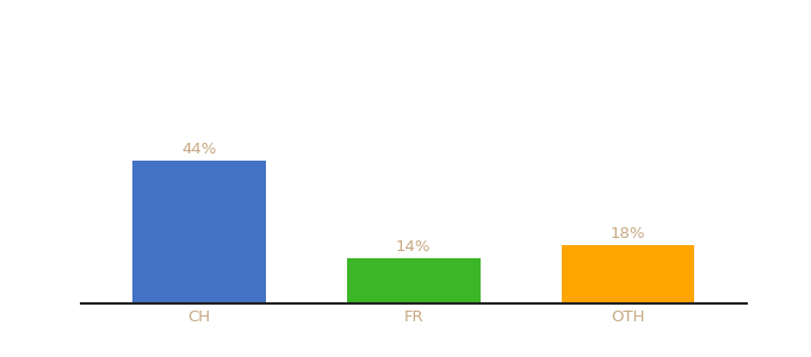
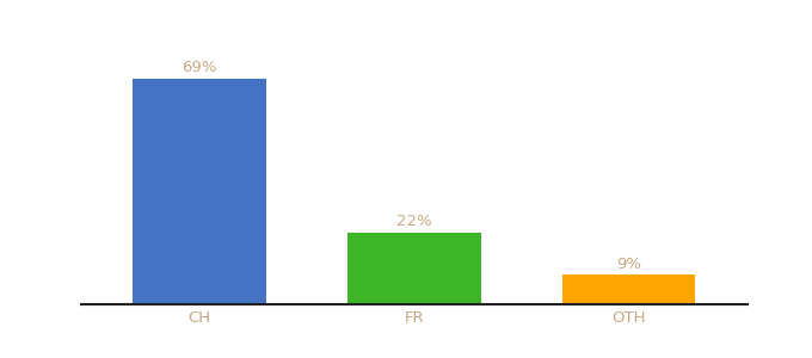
CH: 44% -> 69%
FR: 14% -> 22%
OTH: 18% -> 9%
